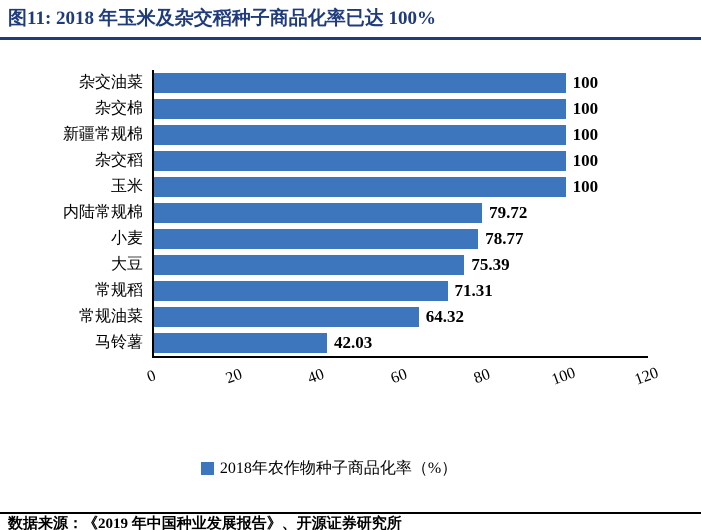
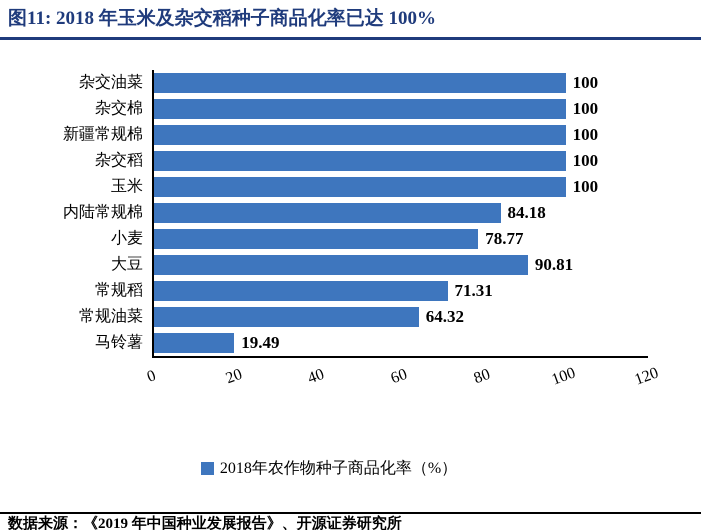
内陆常规棉: 79.72 -> 84.18
大豆: 75.39 -> 90.81
马铃薯: 42.03 -> 19.49
